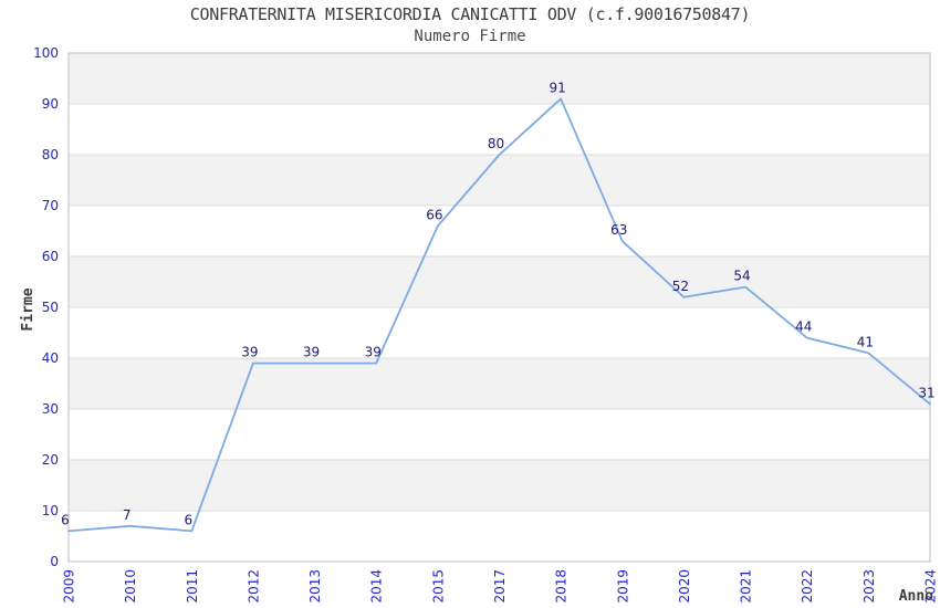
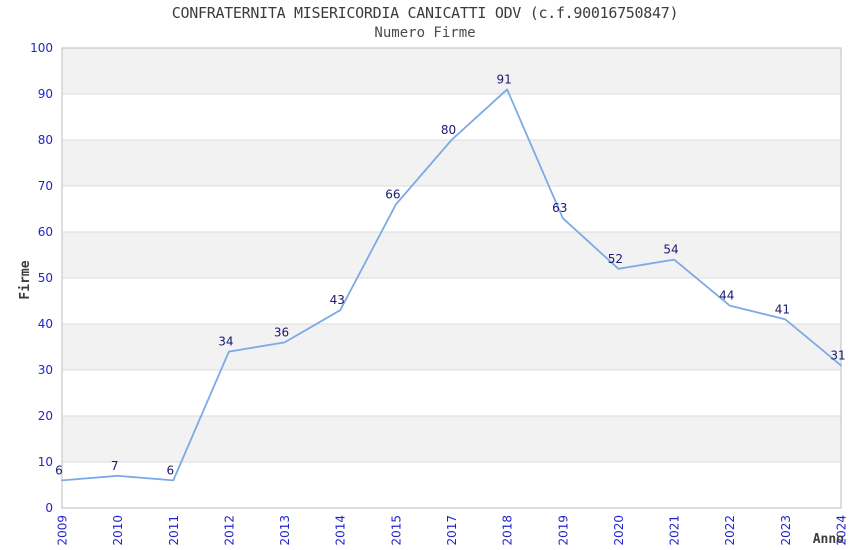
2012: 39 -> 34
2013: 39 -> 36
2014: 39 -> 43
